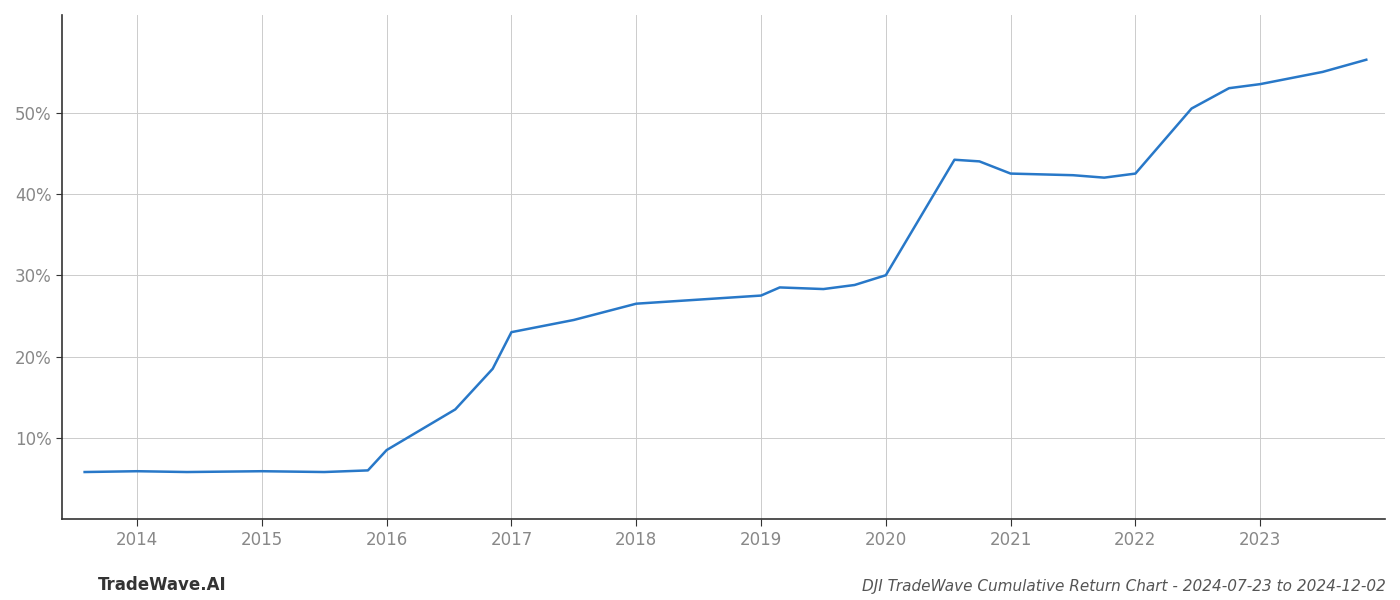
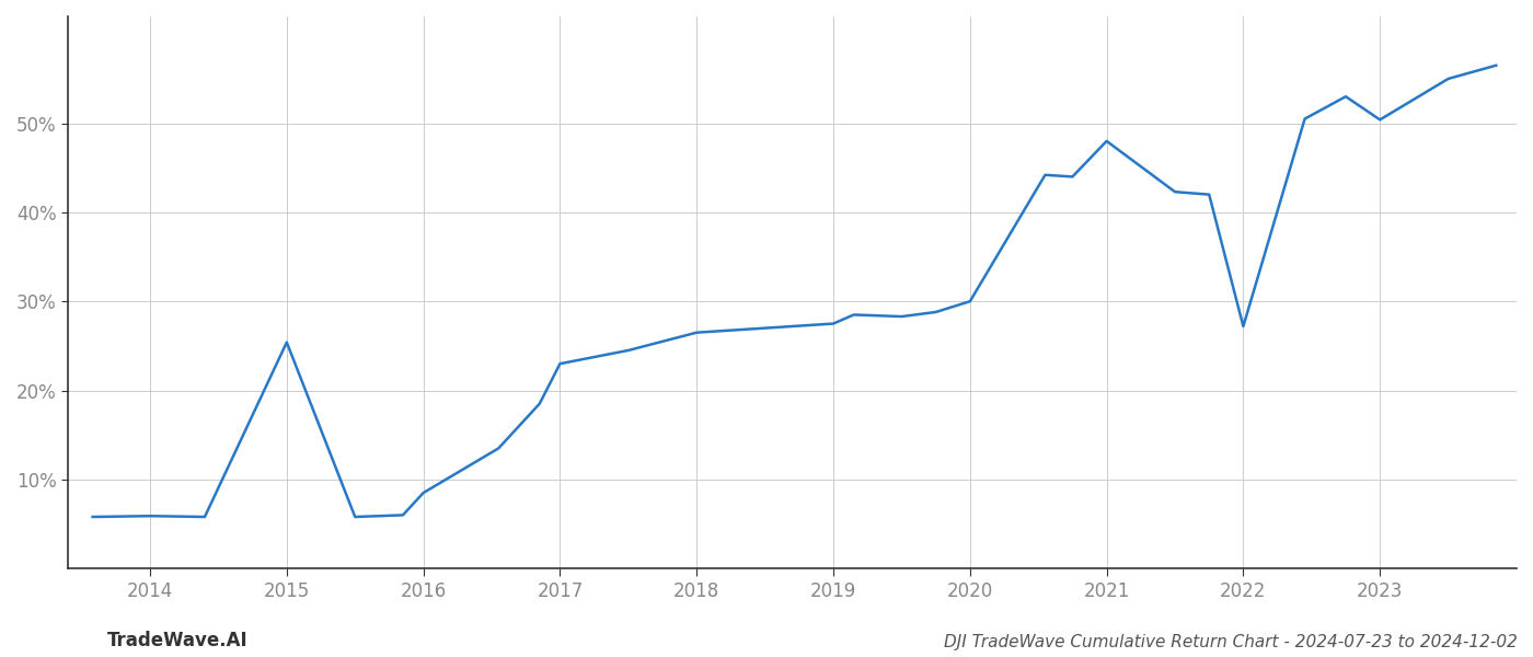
2015: 5.9% -> 25.4%
2021: 42.5% -> 48.0%
2022: 42.5% -> 27.2%
2023: 53.5% -> 50.4%
